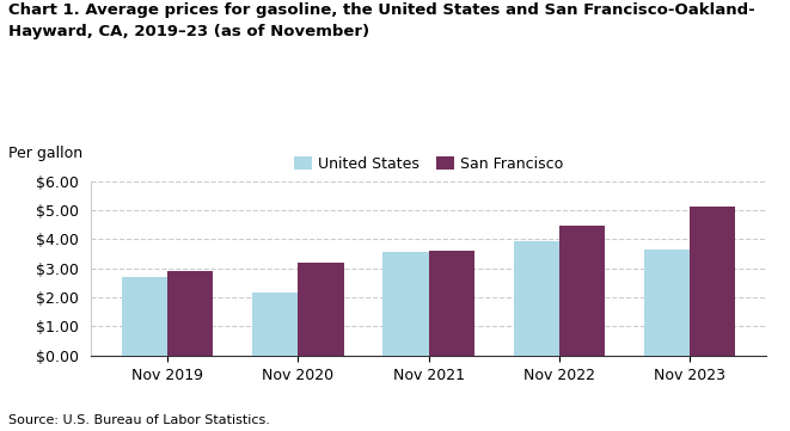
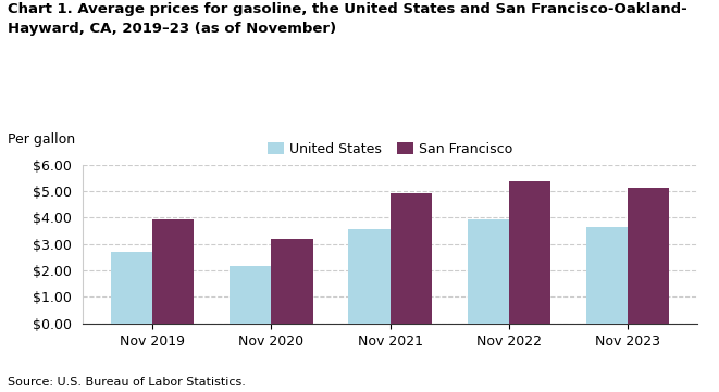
San Francisco/Nov 2019: $2.90 -> $3.93
San Francisco/Nov 2021: $3.60 -> $4.90
San Francisco/Nov 2022: $4.45 -> $5.37
